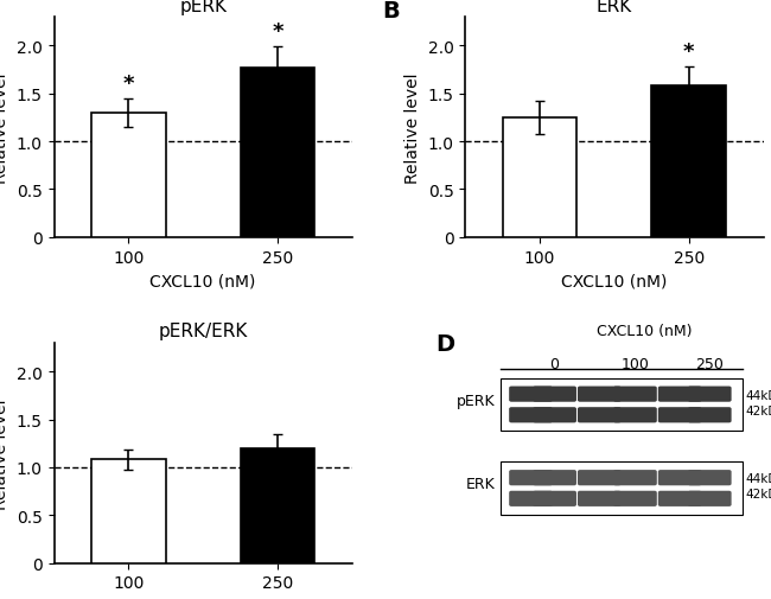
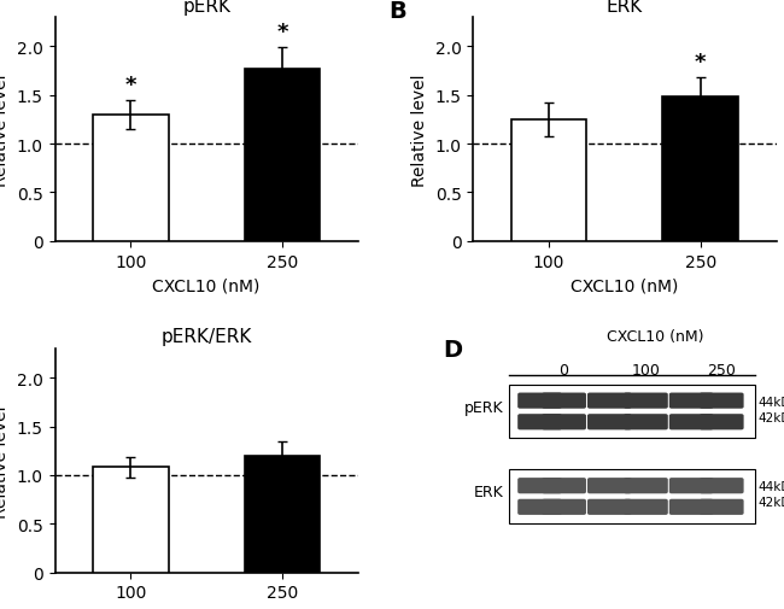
ERK/250: 1.58 -> 1.48
